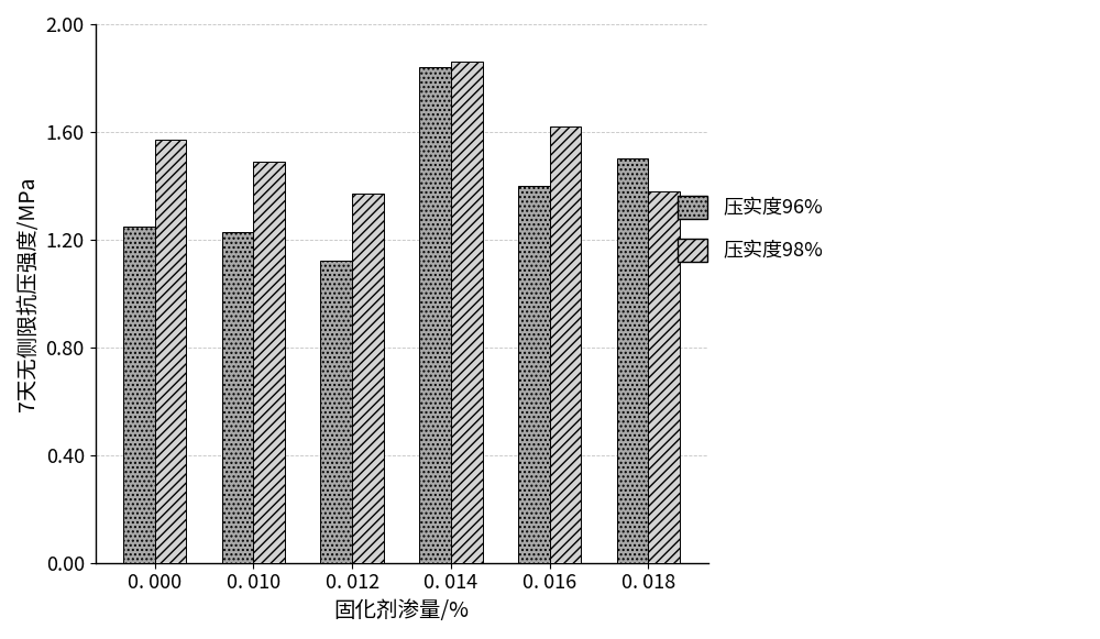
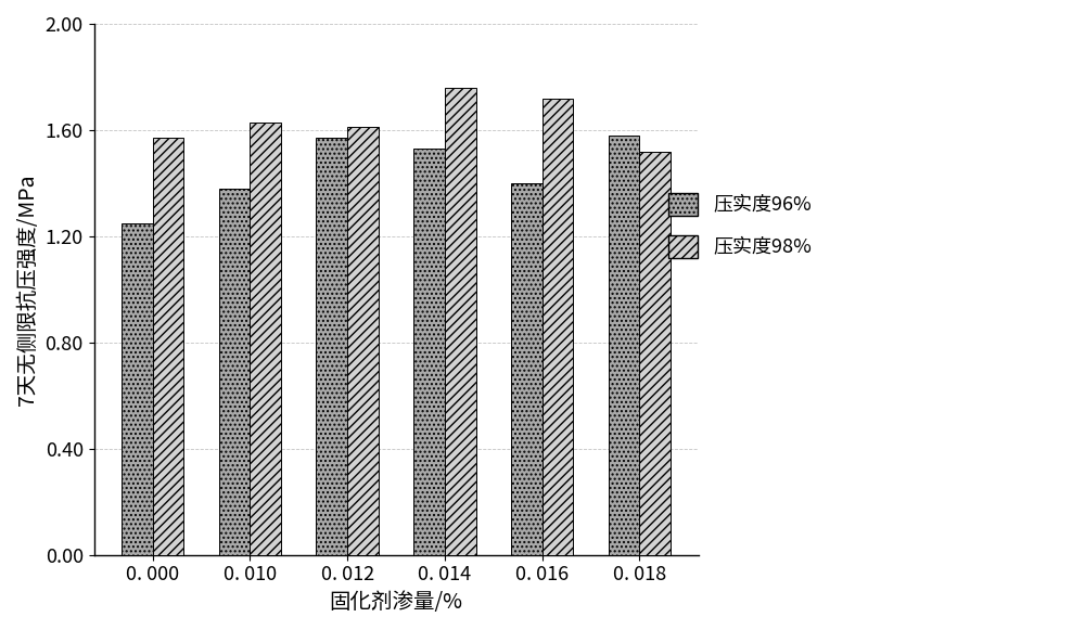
压实度96%/0. 010: 1.23 -> 1.38
压实度98%/0. 010: 1.49 -> 1.63
压实度96%/0. 012: 1.12 -> 1.57
压实度98%/0. 012: 1.37 -> 1.61
压实度96%/0. 014: 1.84 -> 1.53
压实度98%/0. 014: 1.86 -> 1.76
压实度98%/0. 016: 1.62 -> 1.72
压实度96%/0. 018: 1.50 -> 1.58
压实度98%/0. 018: 1.38 -> 1.52
